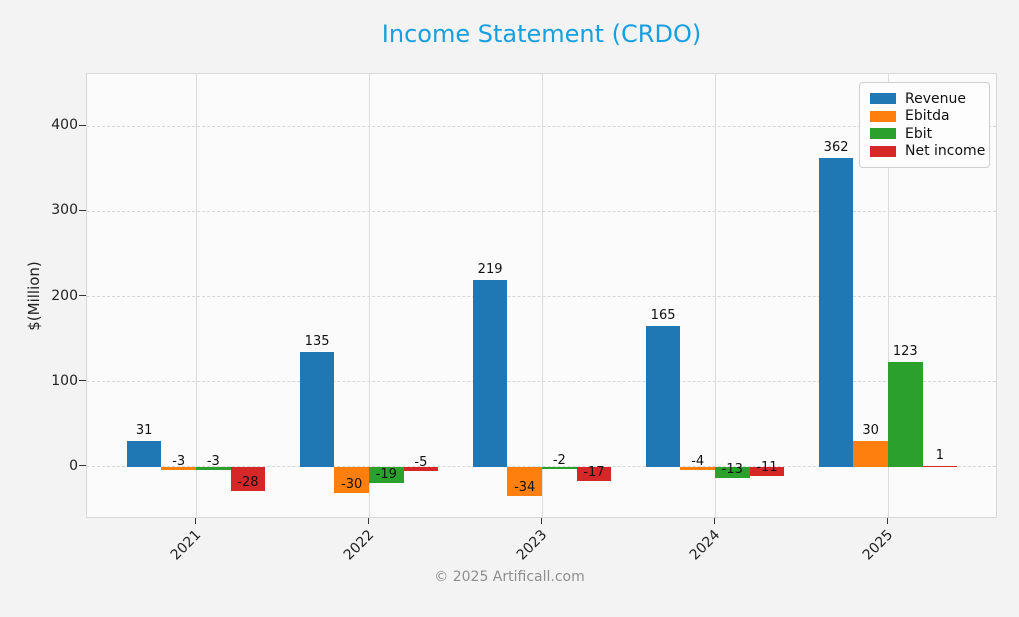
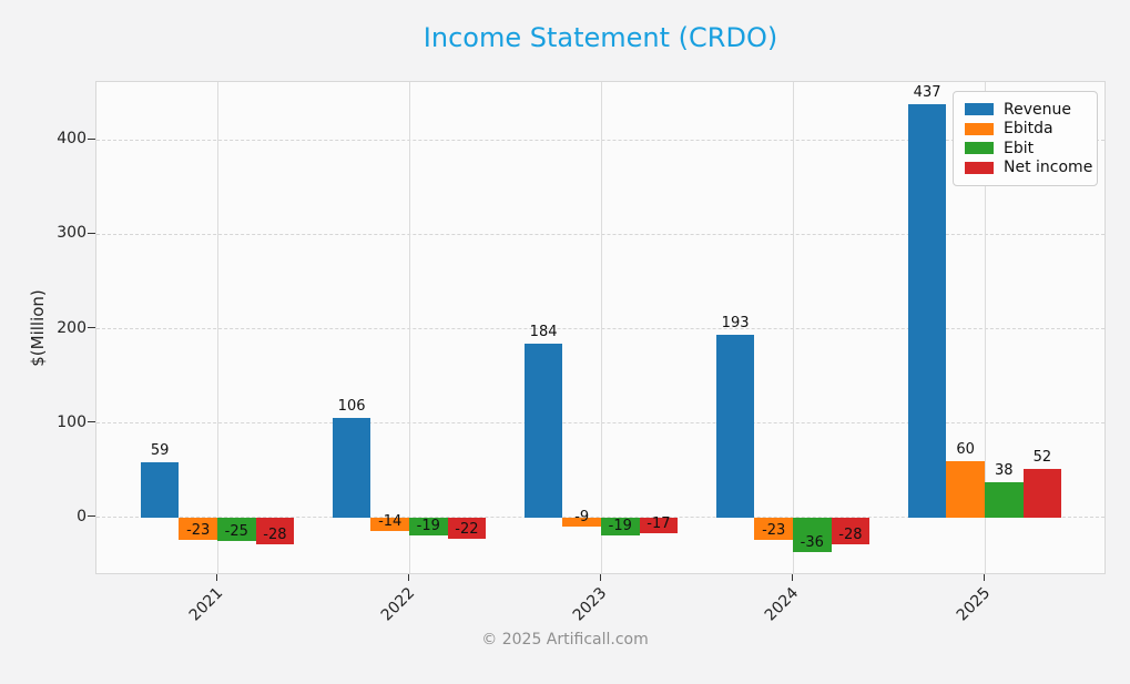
Revenue/2021: 31 -> 59
Ebitda/2021: -3 -> -23
Ebit/2021: -3 -> -25
Revenue/2022: 135 -> 106
Ebitda/2022: -30 -> -14
Net income/2022: -5 -> -22
Revenue/2023: 219 -> 184
Ebitda/2023: -34 -> -9
Ebit/2023: -2 -> -19
Revenue/2024: 165 -> 193
Ebitda/2024: -4 -> -23
Ebit/2024: -13 -> -36
Net income/2024: -11 -> -28
Revenue/2025: 362 -> 437
Ebitda/2025: 30 -> 60
Ebit/2025: 123 -> 38
Net income/2025: 1 -> 52
